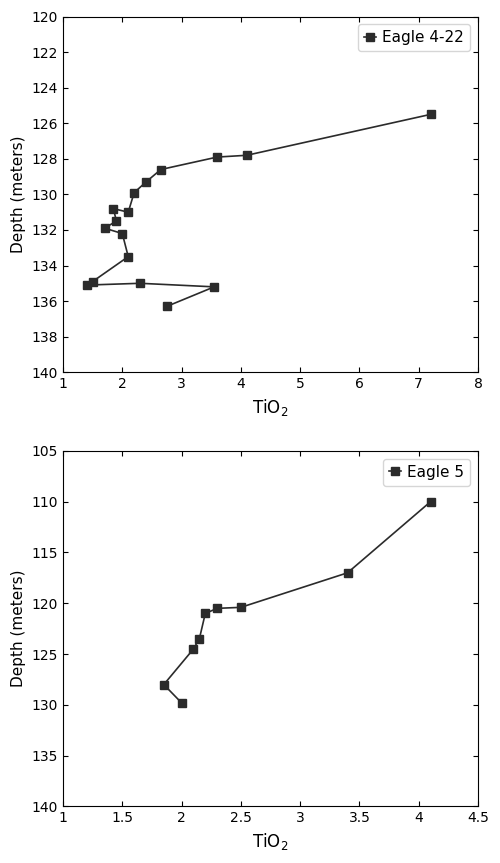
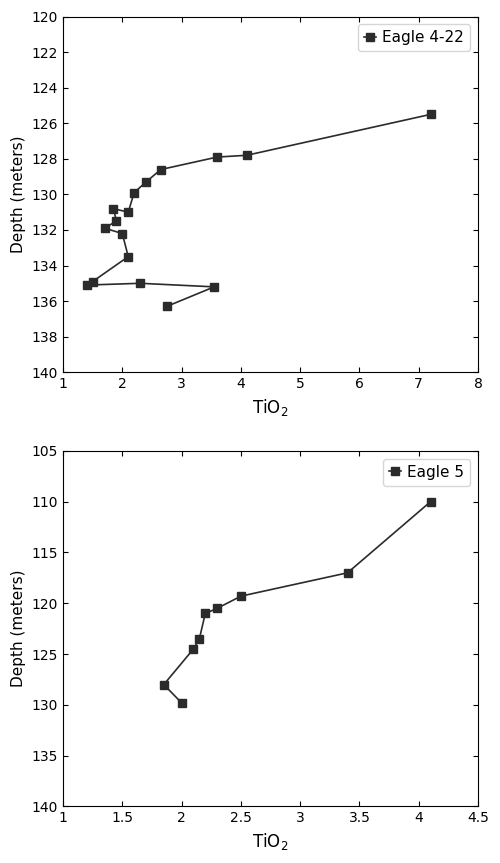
2.5: 120.4 -> 119.3
